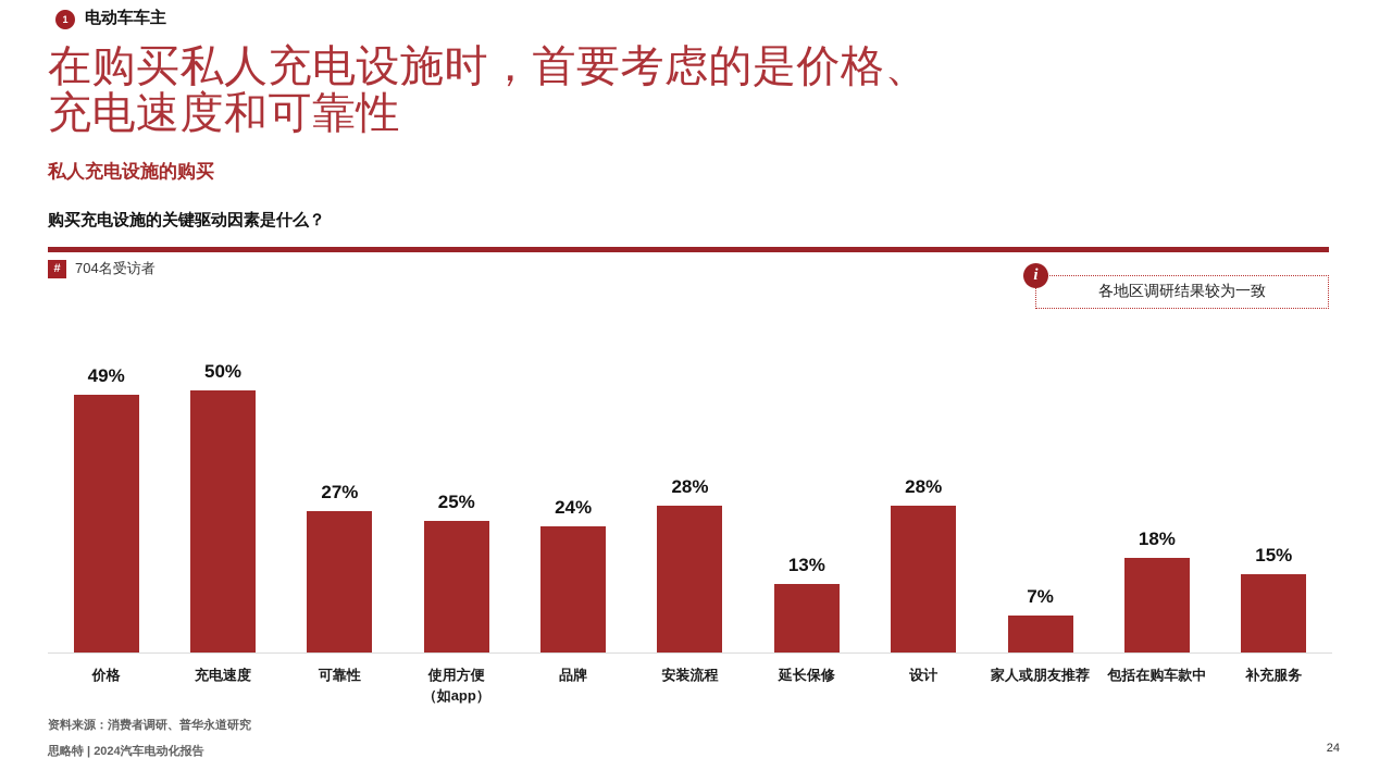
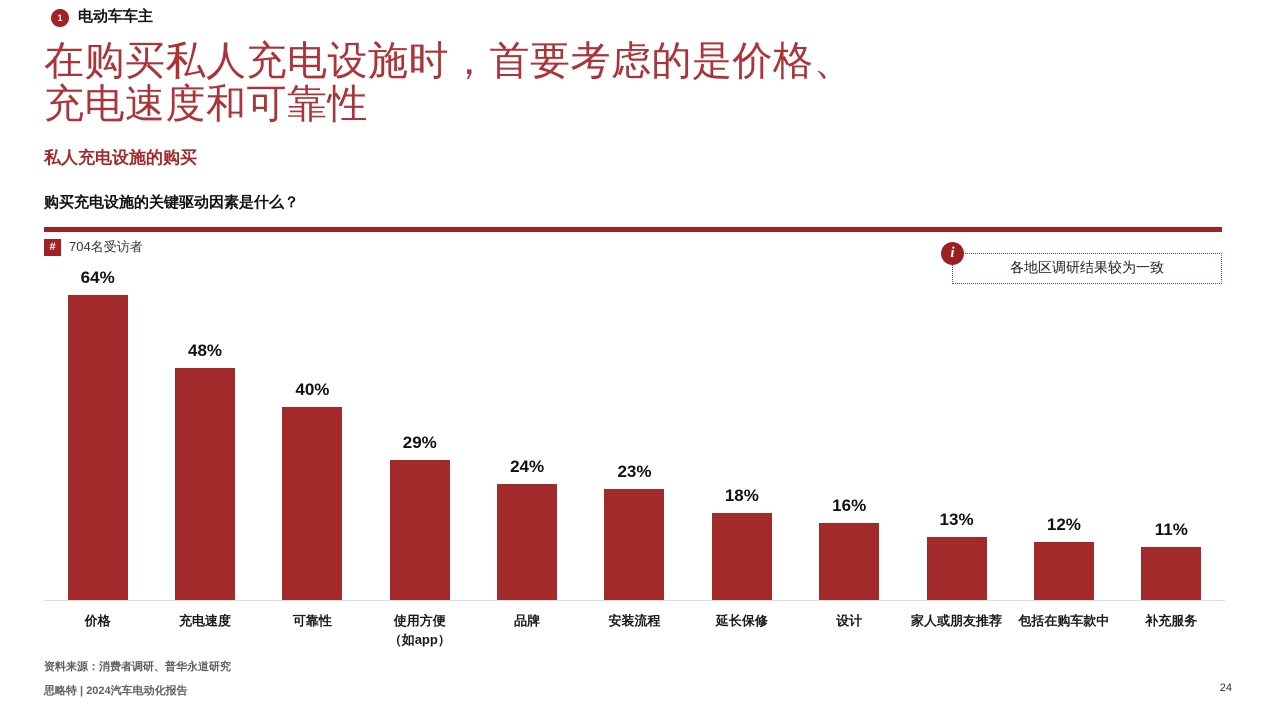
价格: 49% -> 64%
充电速度: 50% -> 48%
可靠性: 27% -> 40%
使用方便 （如app）: 25% -> 29%
安装流程: 28% -> 23%
延长保修: 13% -> 18%
设计: 28% -> 16%
家人或朋友推荐: 7% -> 13%
包括在购车款中: 18% -> 12%
补充服务: 15% -> 11%
